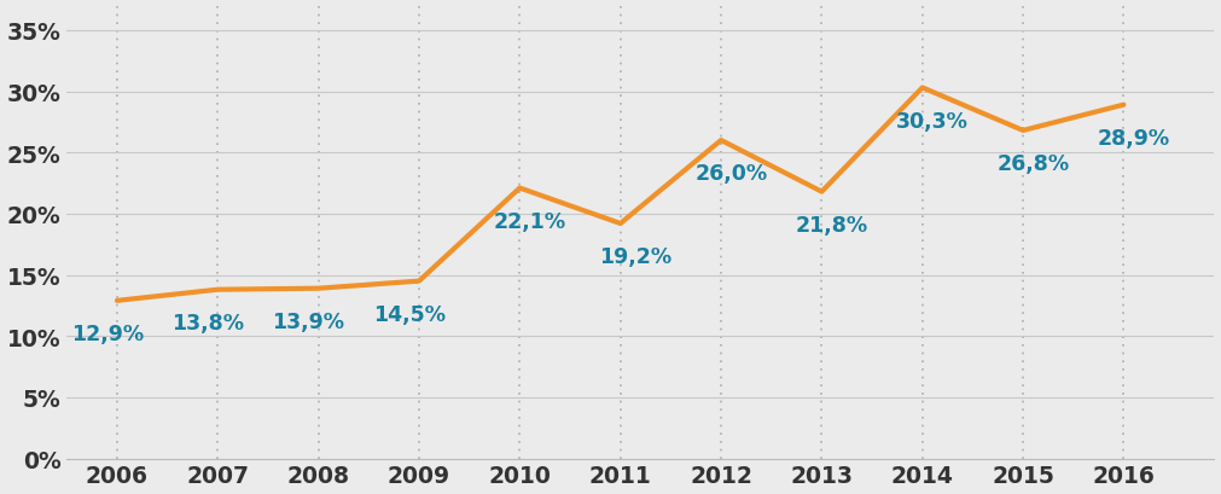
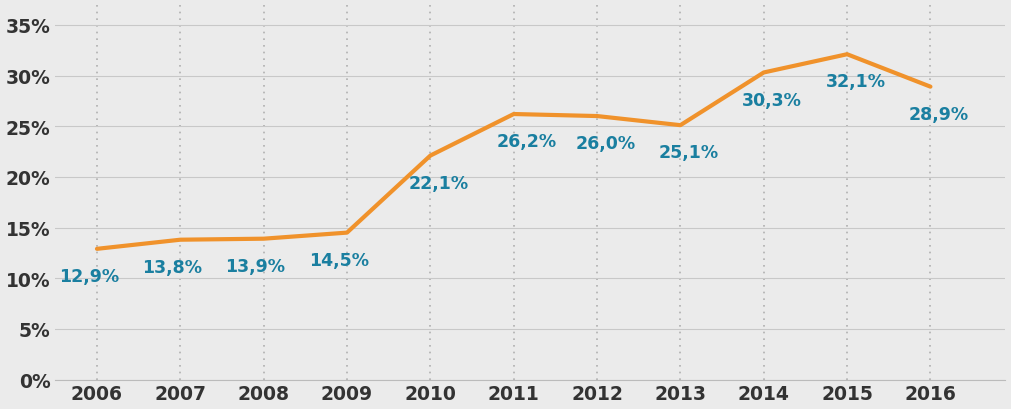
2011: 19,2% -> 26,2%
2013: 21,8% -> 25,1%
2015: 26,8% -> 32,1%
